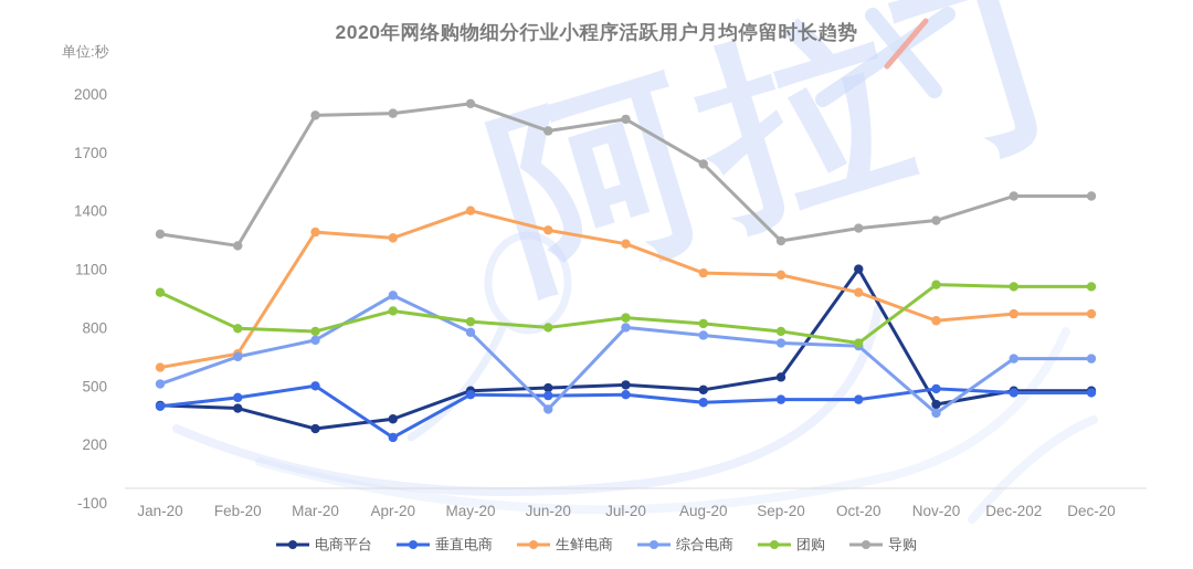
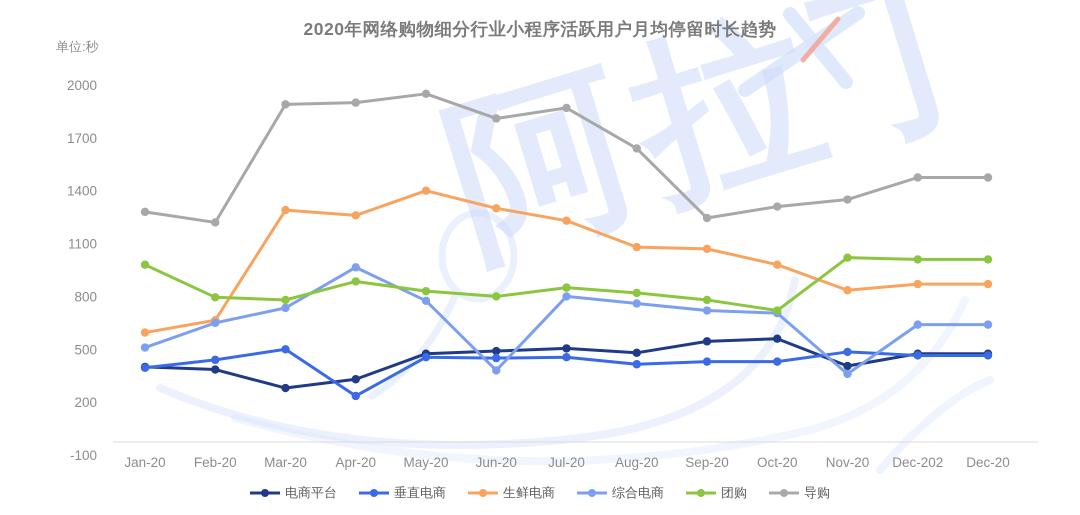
电商平台/Oct-20: 1100 -> 560
